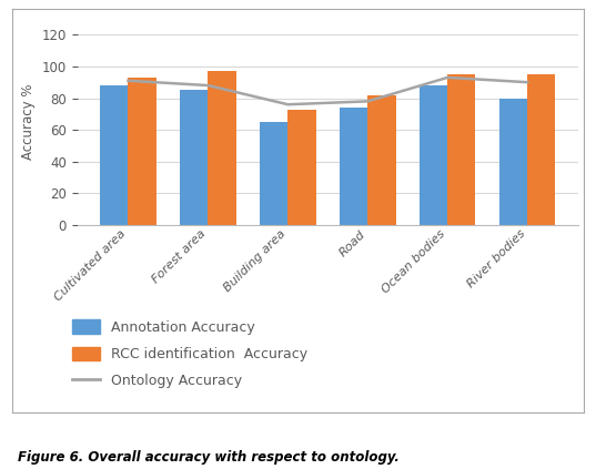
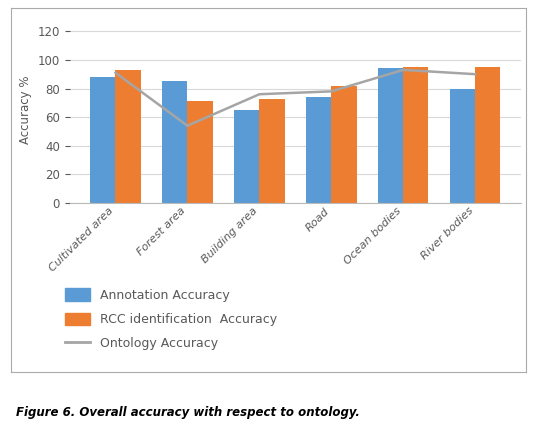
Ontology Accuracy/Forest area: 88 -> 54
RCC identification Accuracy/Forest area: 97 -> 71
Annotation Accuracy/Ocean bodies: 88 -> 94
